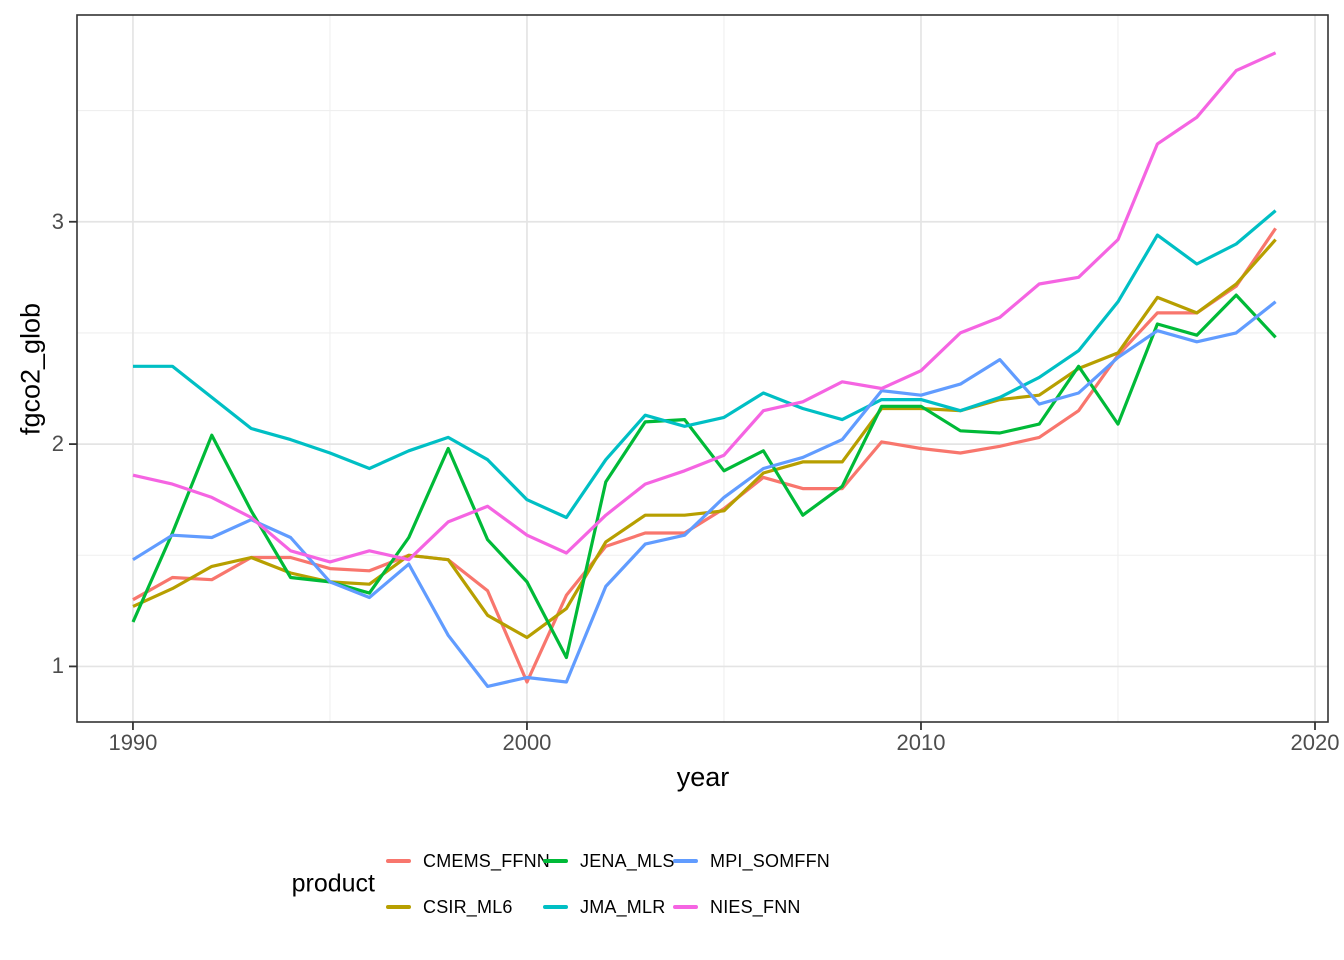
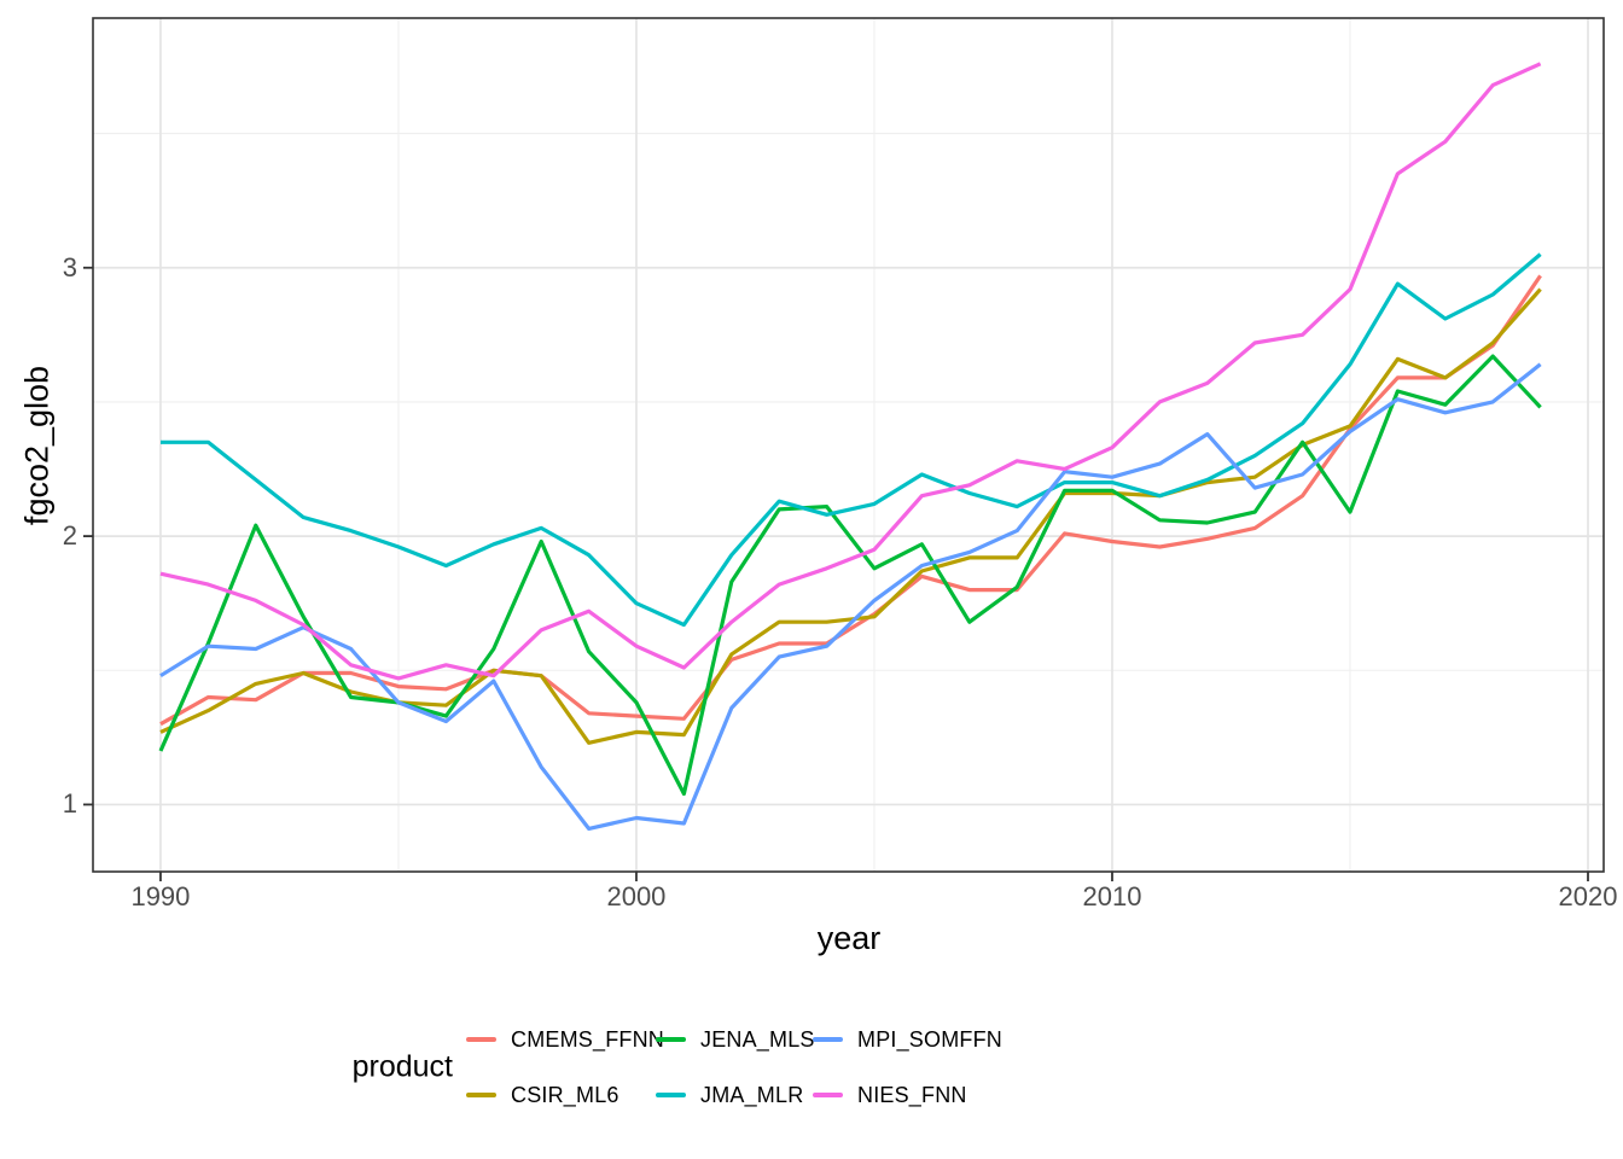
CMEMS_FFNN/2000: 0.93 -> 1.33
CSIR_ML6/2000: 1.13 -> 1.27
